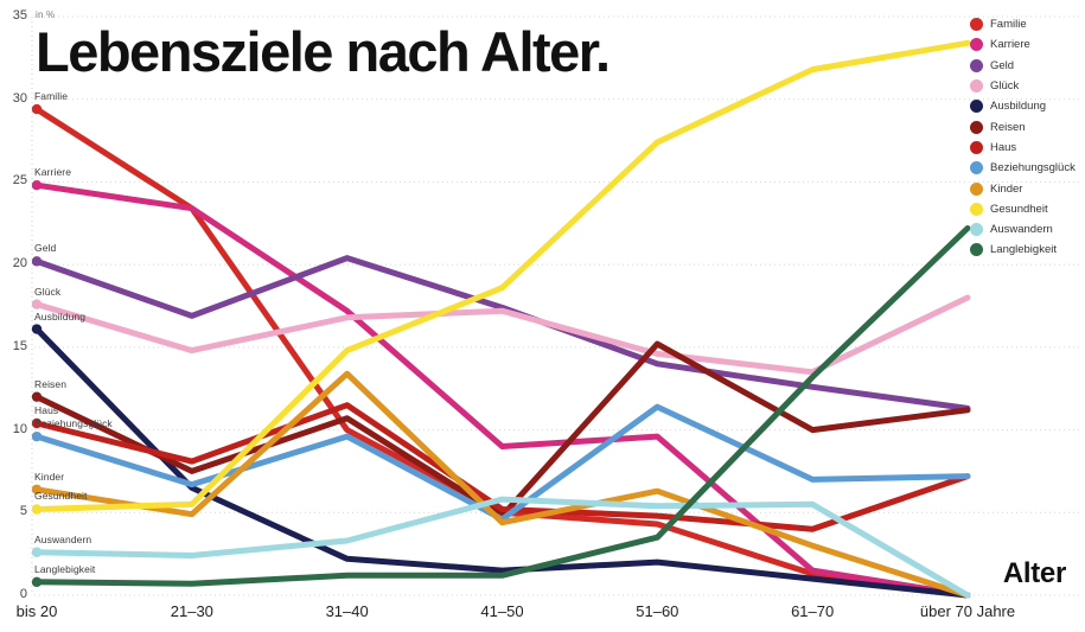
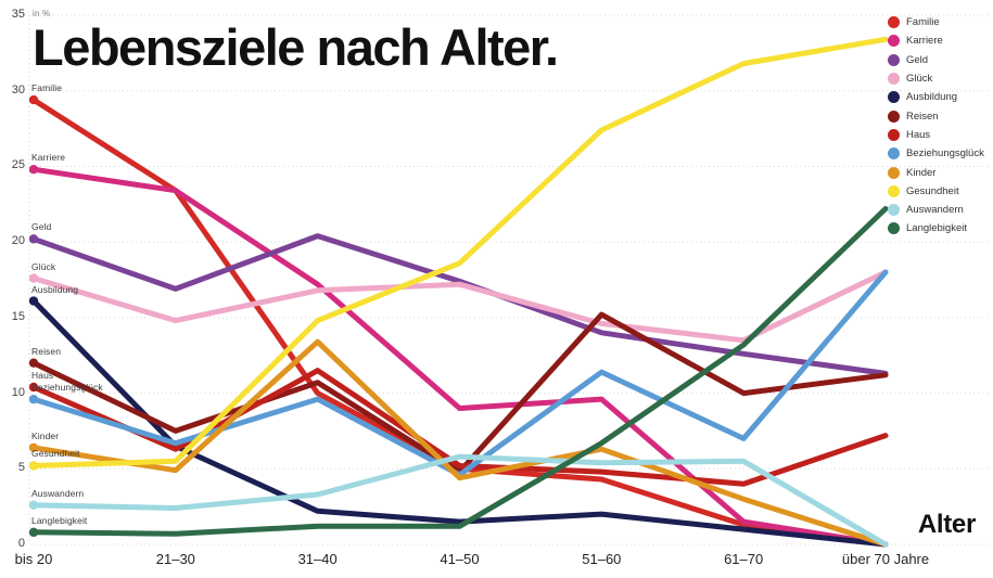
Haus/21–30: 8.1 -> 6.3
Langlebigkeit/51–60: 3.5 -> 6.7
Beziehungsglück/über 70 Jahre: 7.2 -> 18.0
